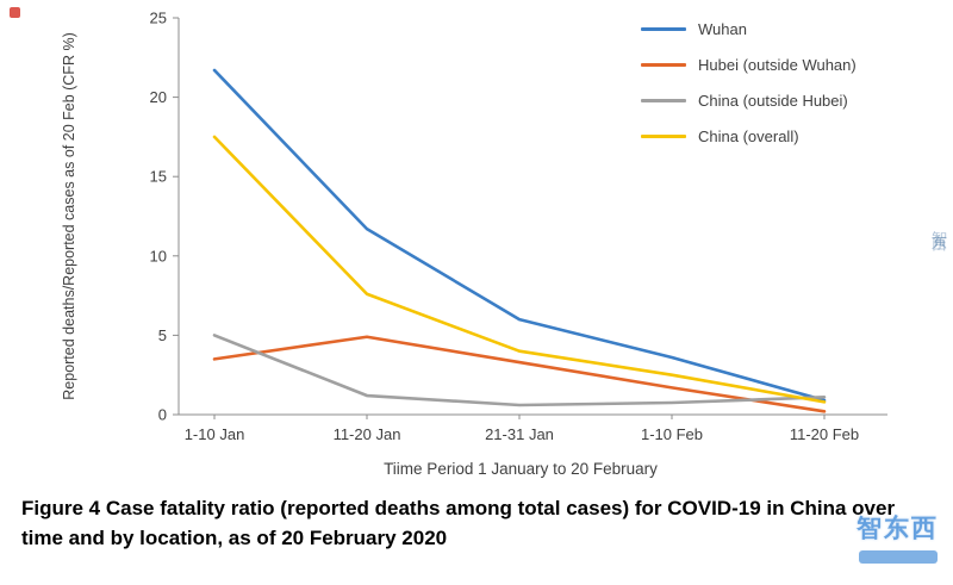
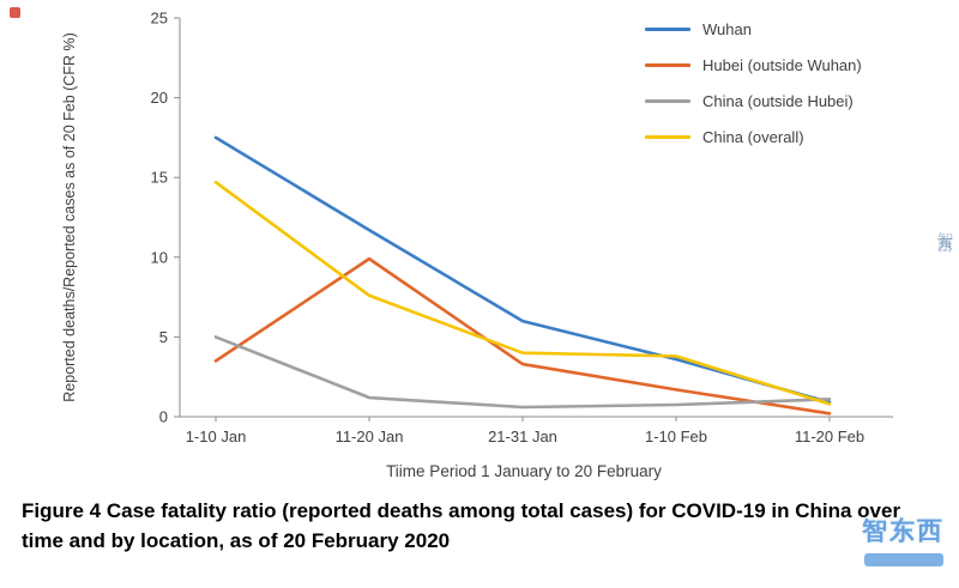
Wuhan/1-10 Jan: 21.7 -> 17.5
China (overall)/1-10 Jan: 17.5 -> 14.7
Hubei (outside Wuhan)/11-20 Jan: 4.9 -> 9.9
China (overall)/1-10 Feb: 2.5 -> 3.8
